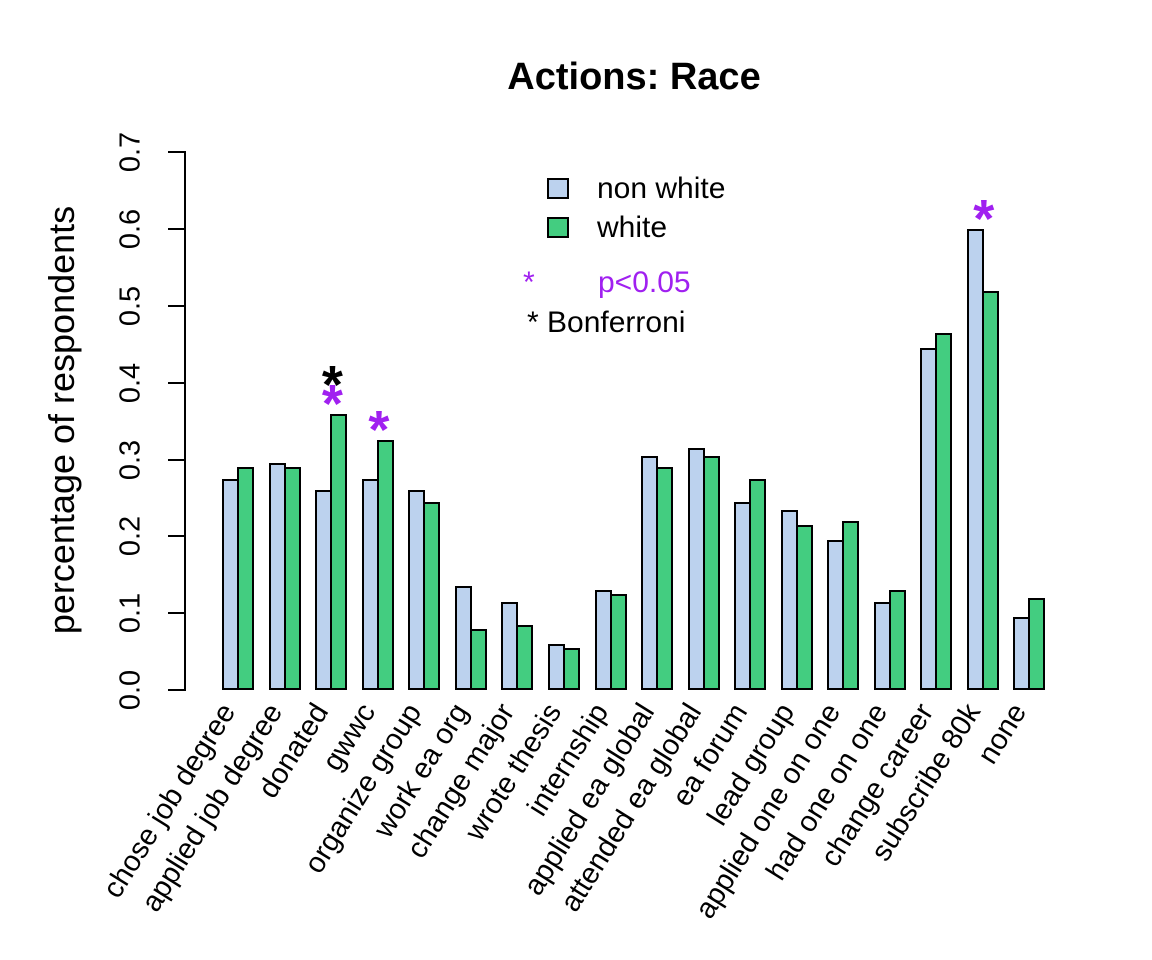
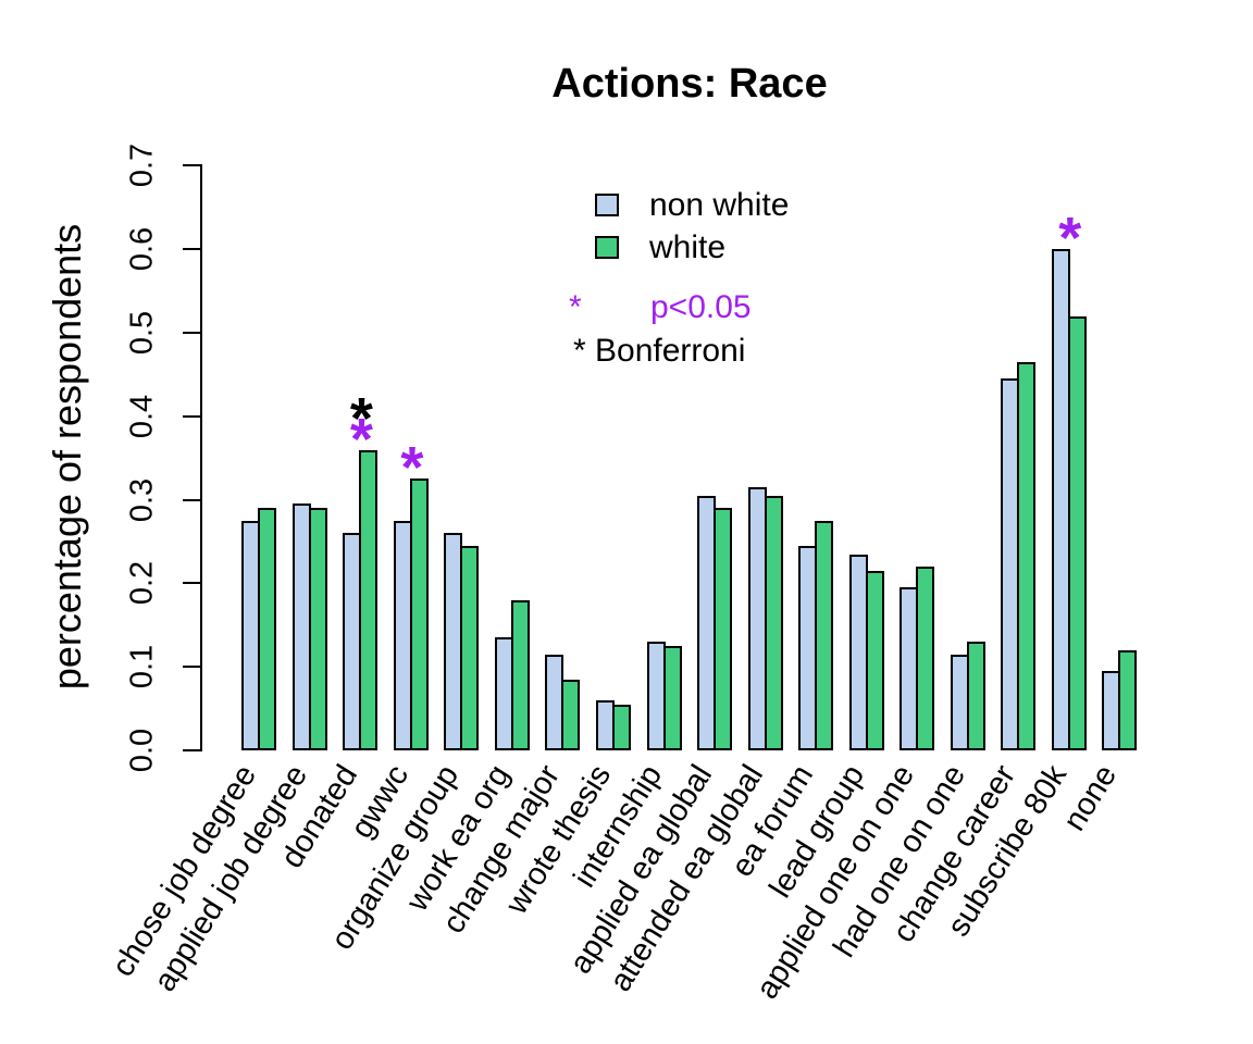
white/work ea org: 0.08 -> 0.18
